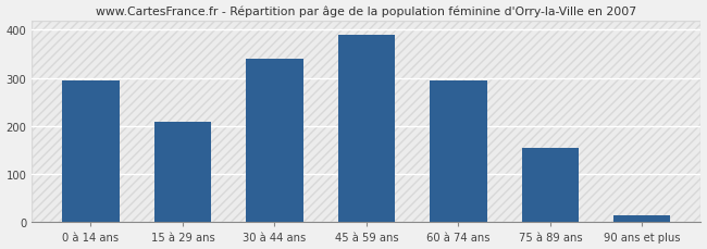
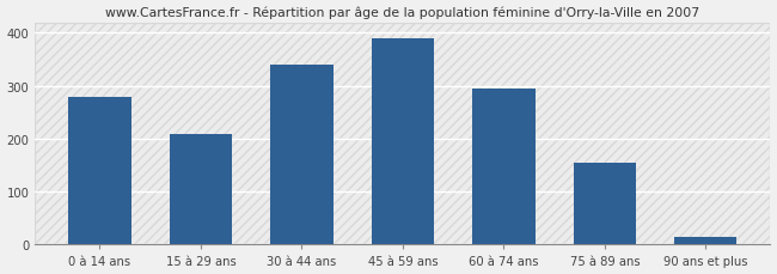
0 à 14 ans: 295 -> 280
